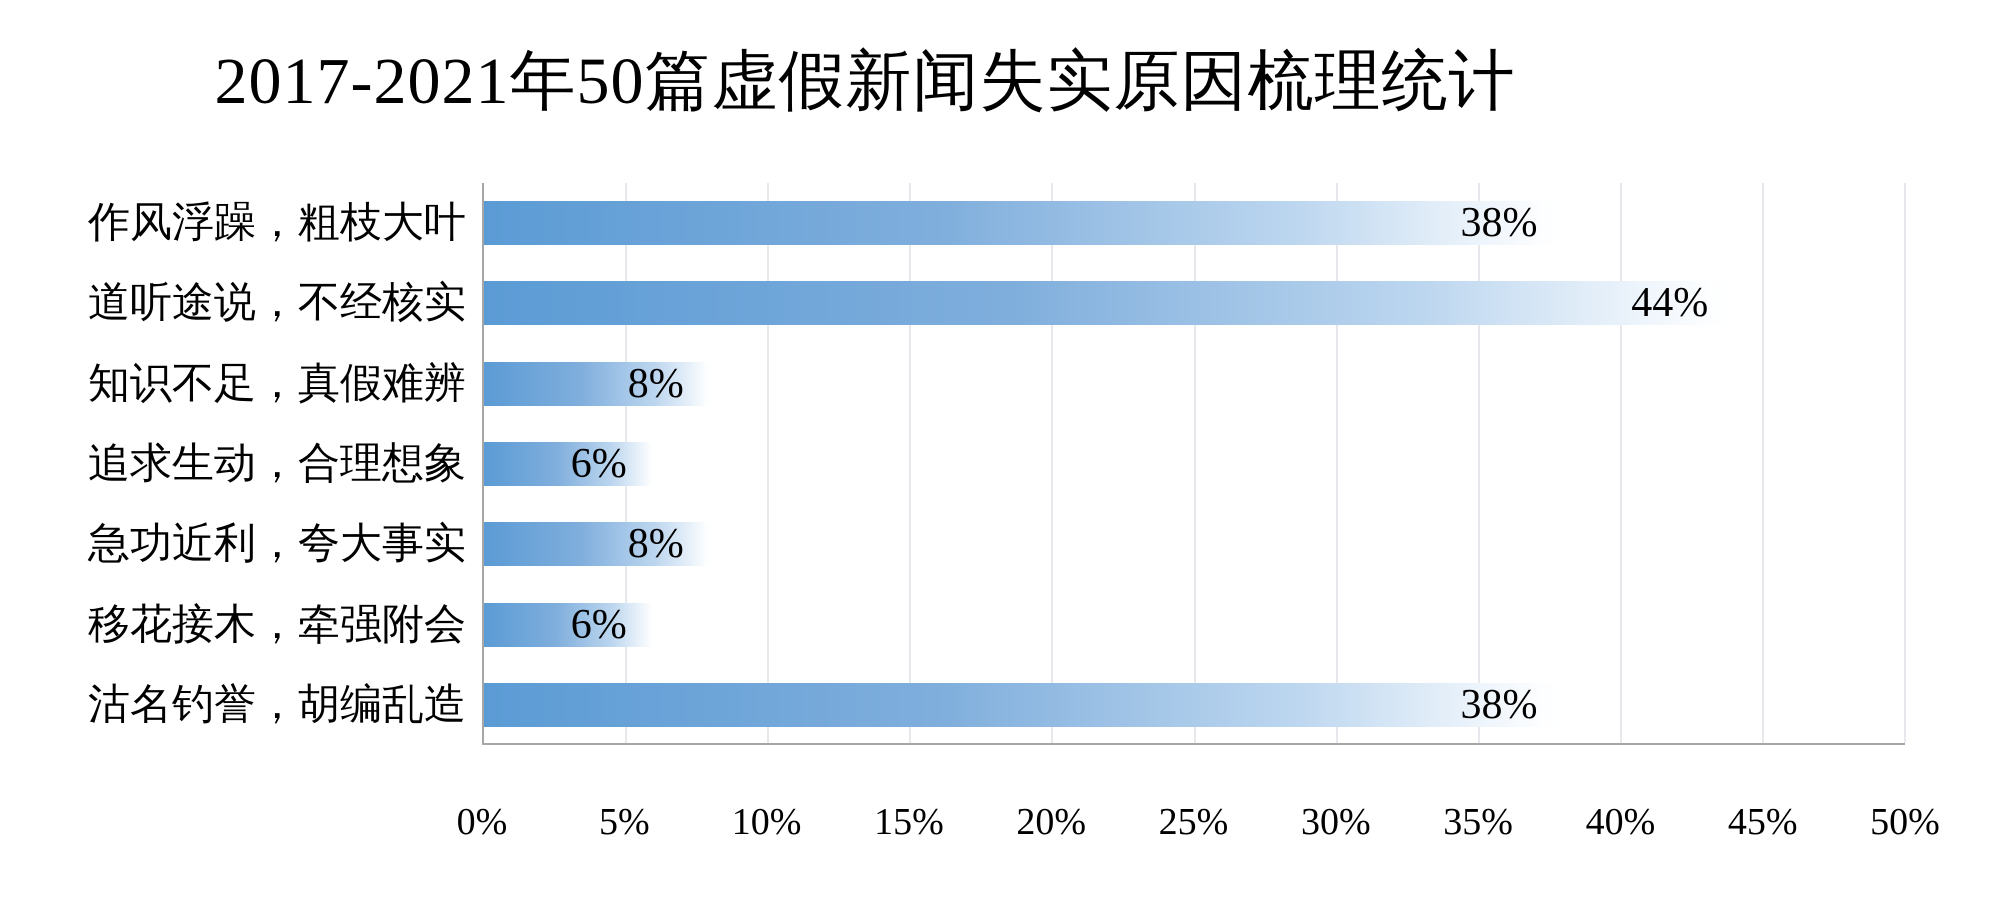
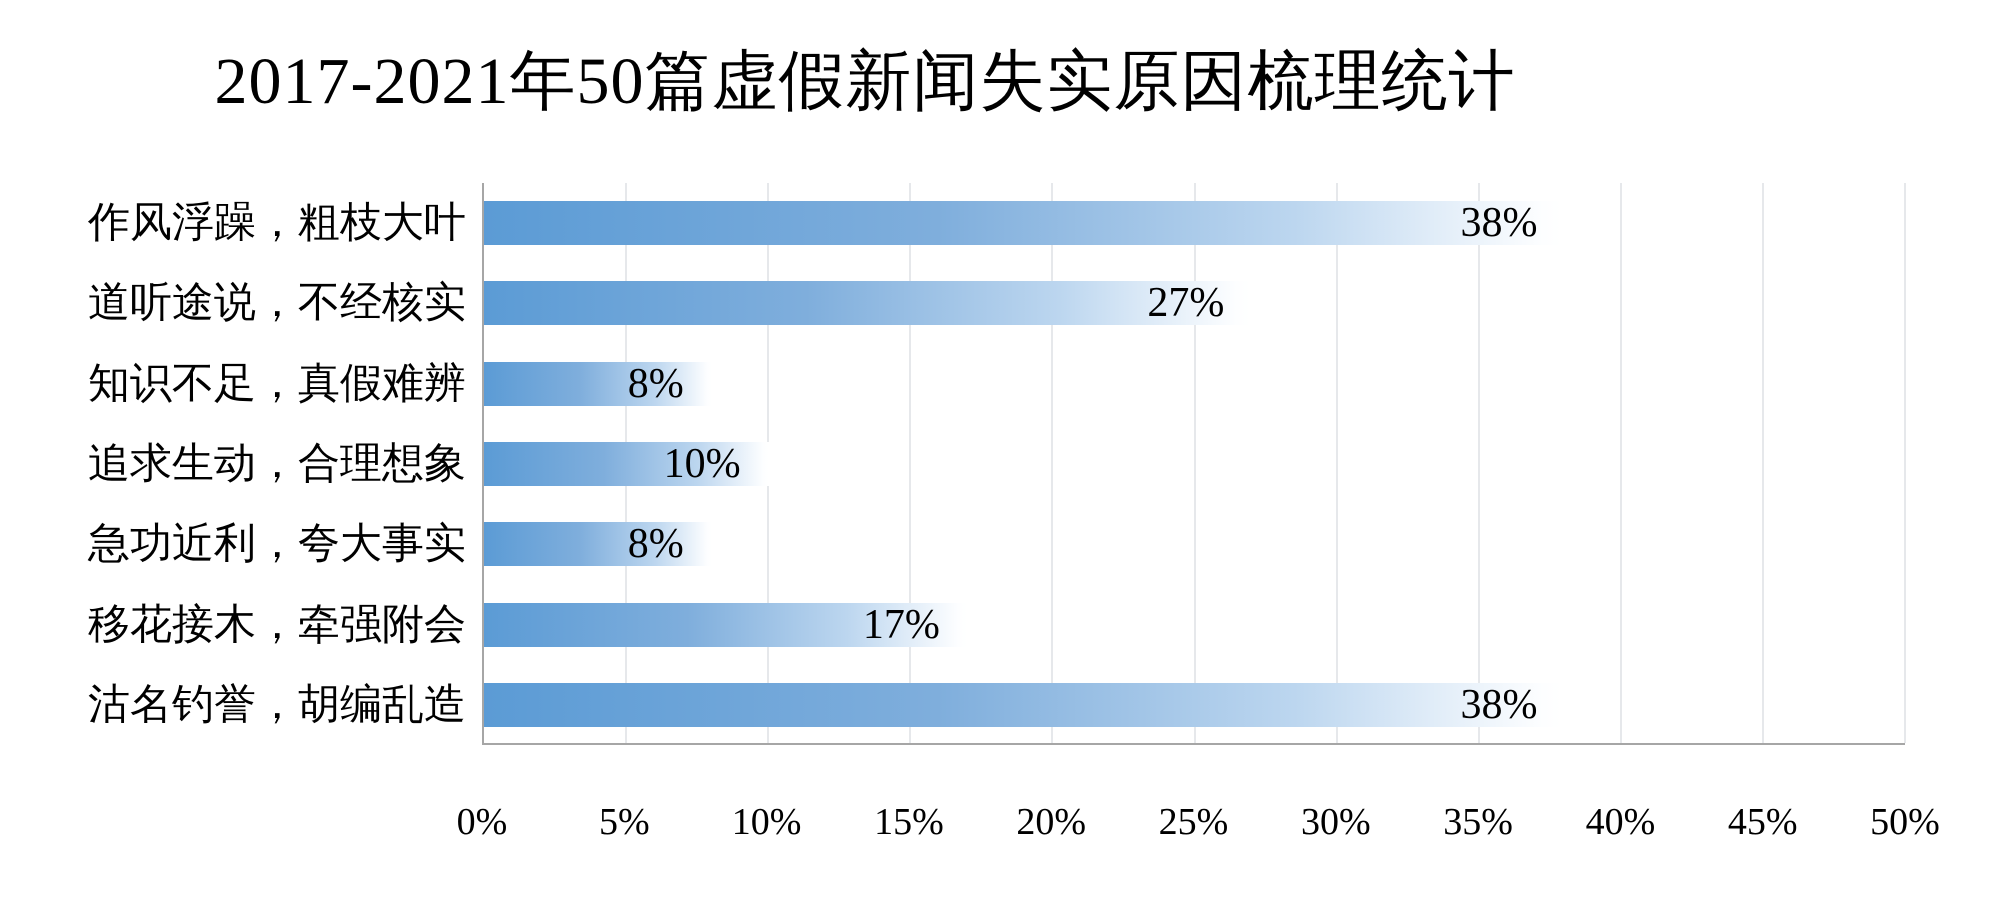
道听途说，不经核实: 44% -> 27%
追求生动，合理想象: 6% -> 10%
移花接木，牵强附会: 6% -> 17%
